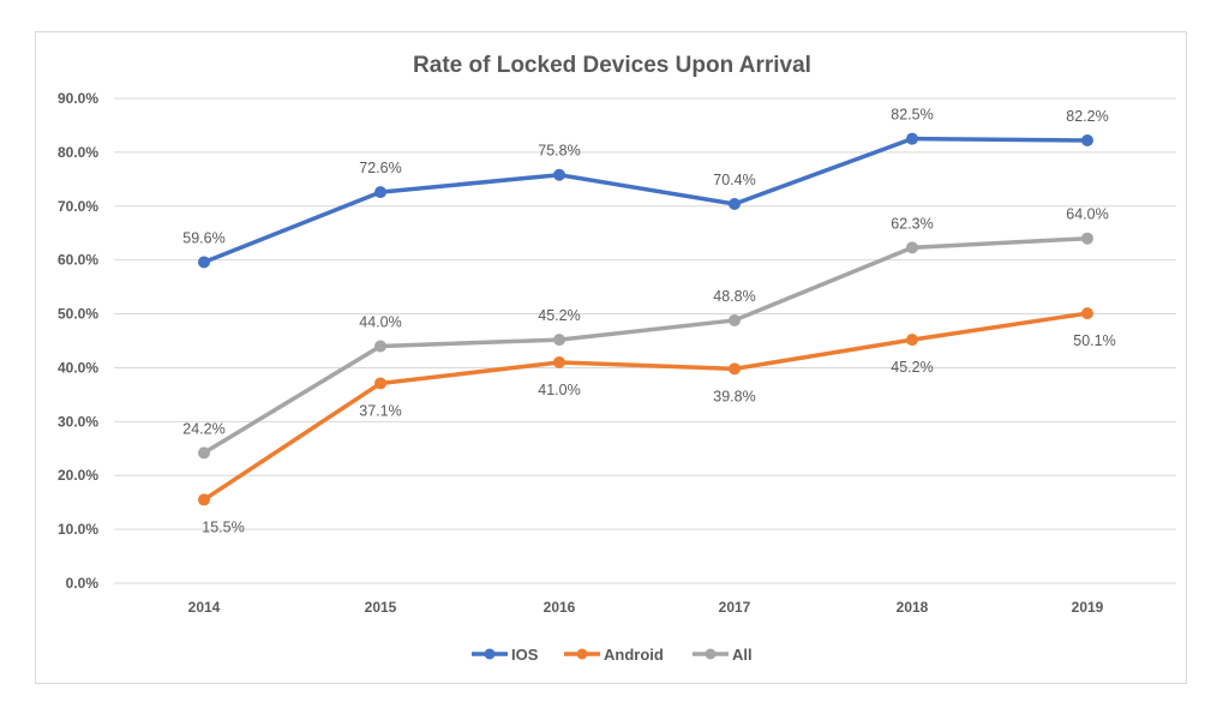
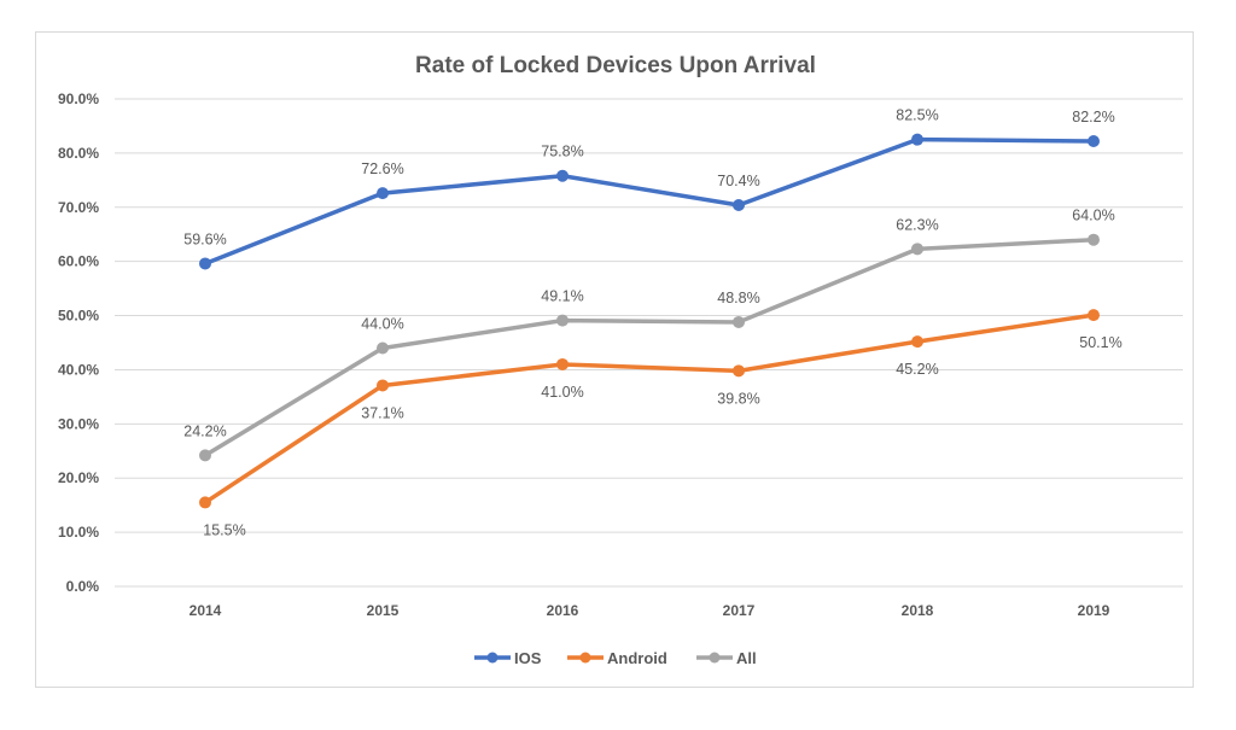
All/2016: 45.2% -> 49.1%
